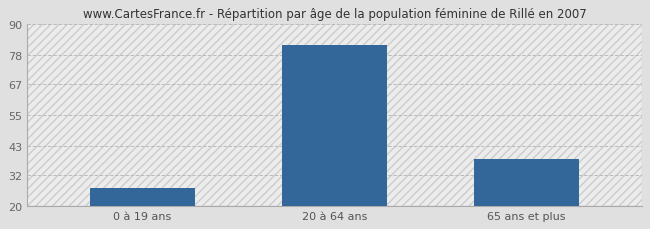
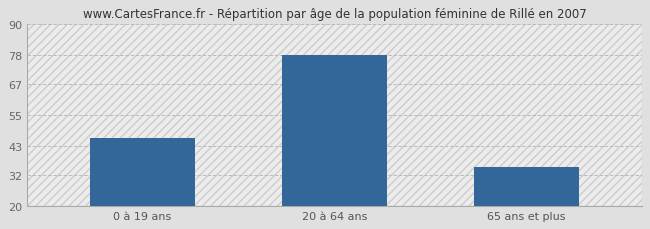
0 à 19 ans: 27 -> 46
20 à 64 ans: 82 -> 78
65 ans et plus: 38 -> 35
